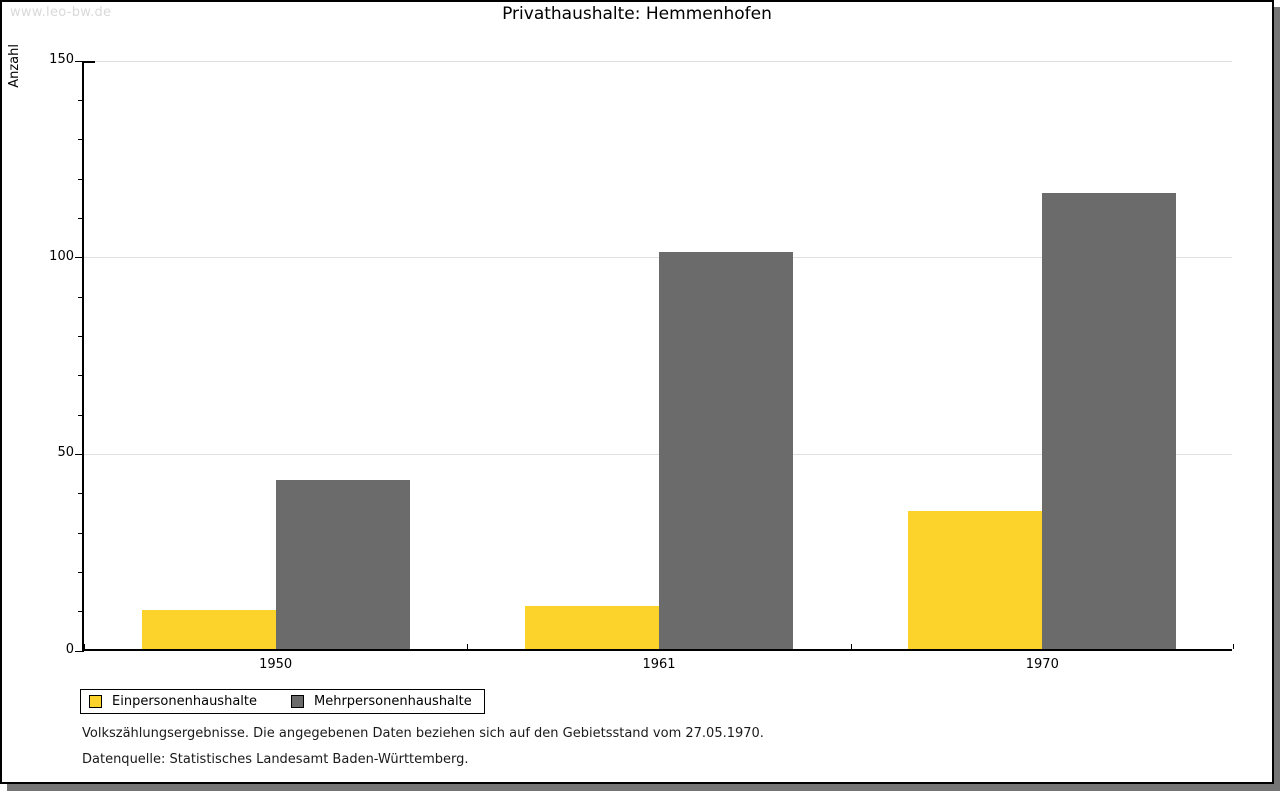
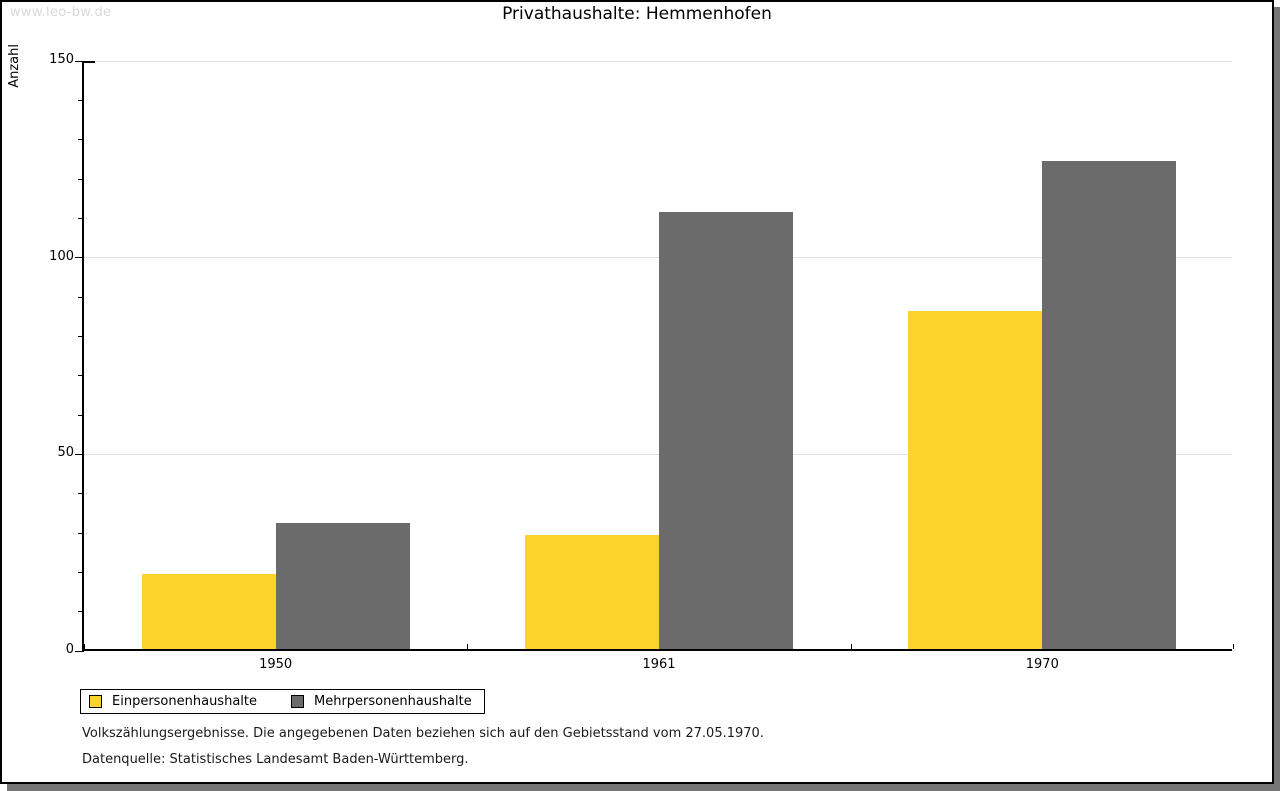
Einpersonenhaushalte/1950: 10 -> 19
Mehrpersonenhaushalte/1950: 43 -> 32
Einpersonenhaushalte/1961: 11 -> 29
Mehrpersonenhaushalte/1961: 101 -> 111
Einpersonenhaushalte/1970: 35 -> 86
Mehrpersonenhaushalte/1970: 116 -> 124
